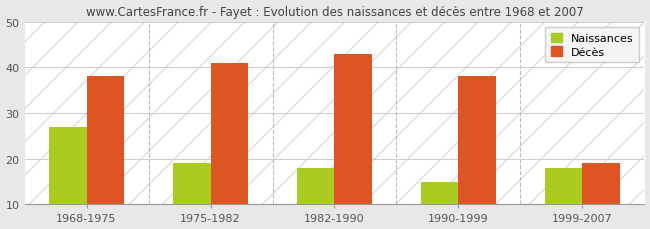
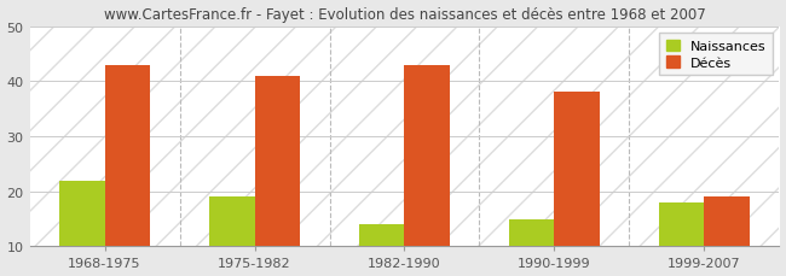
Naissances/1968-1975: 27 -> 22
Décès/1968-1975: 38 -> 43
Naissances/1982-1990: 18 -> 14
